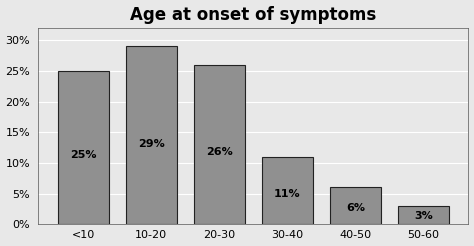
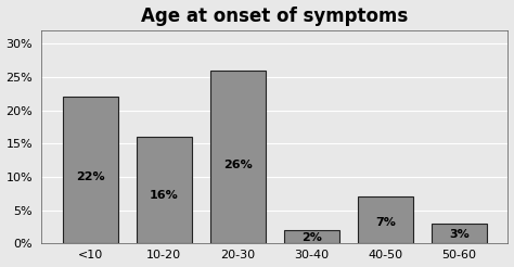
<10: 25% -> 22%
10-20: 29% -> 16%
30-40: 11% -> 2%
40-50: 6% -> 7%
